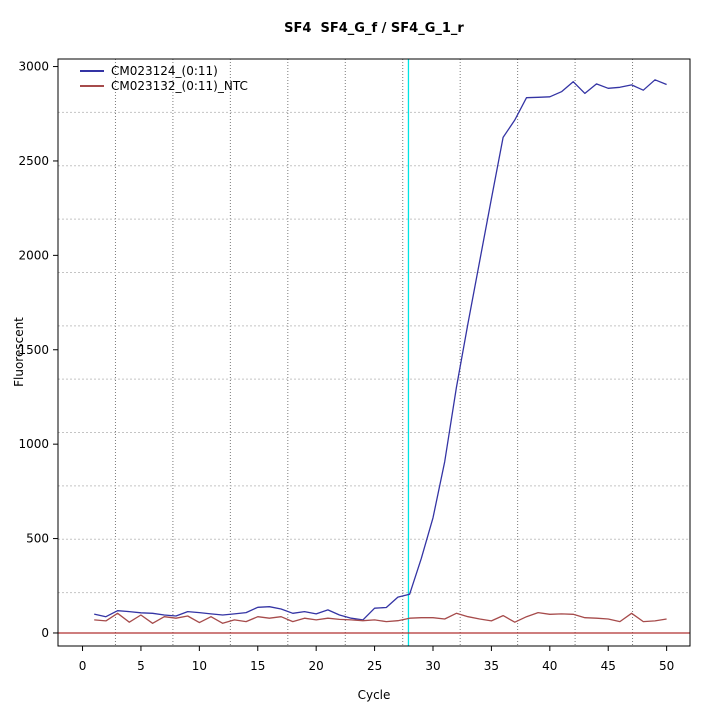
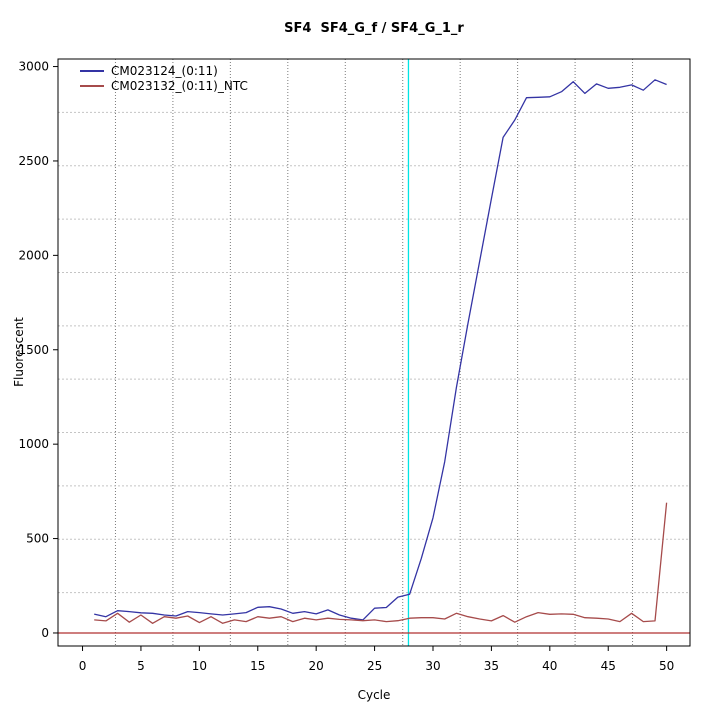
CM023132_(0:11)_NTC/50: 70 -> 690
